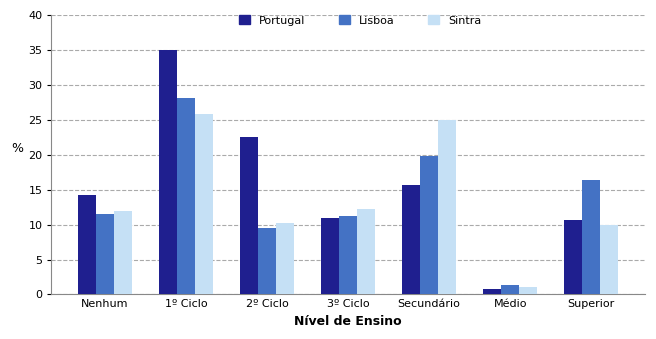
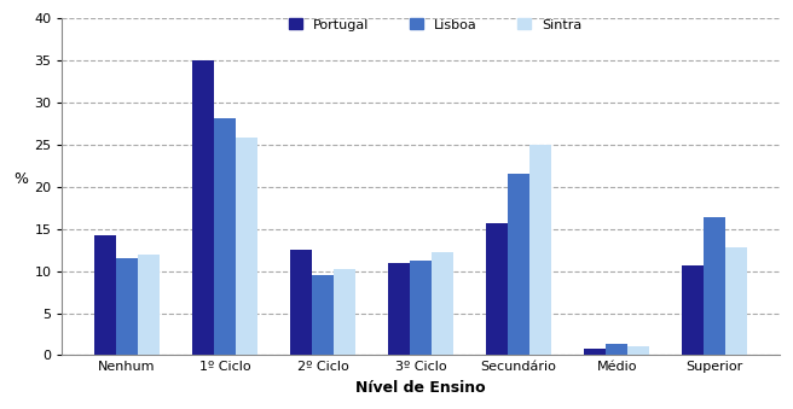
Portugal/2º Ciclo: 22.6 -> 12.5
Lisboa/Secundário: 19.8 -> 21.5
Sintra/Superior: 10.0 -> 12.8
